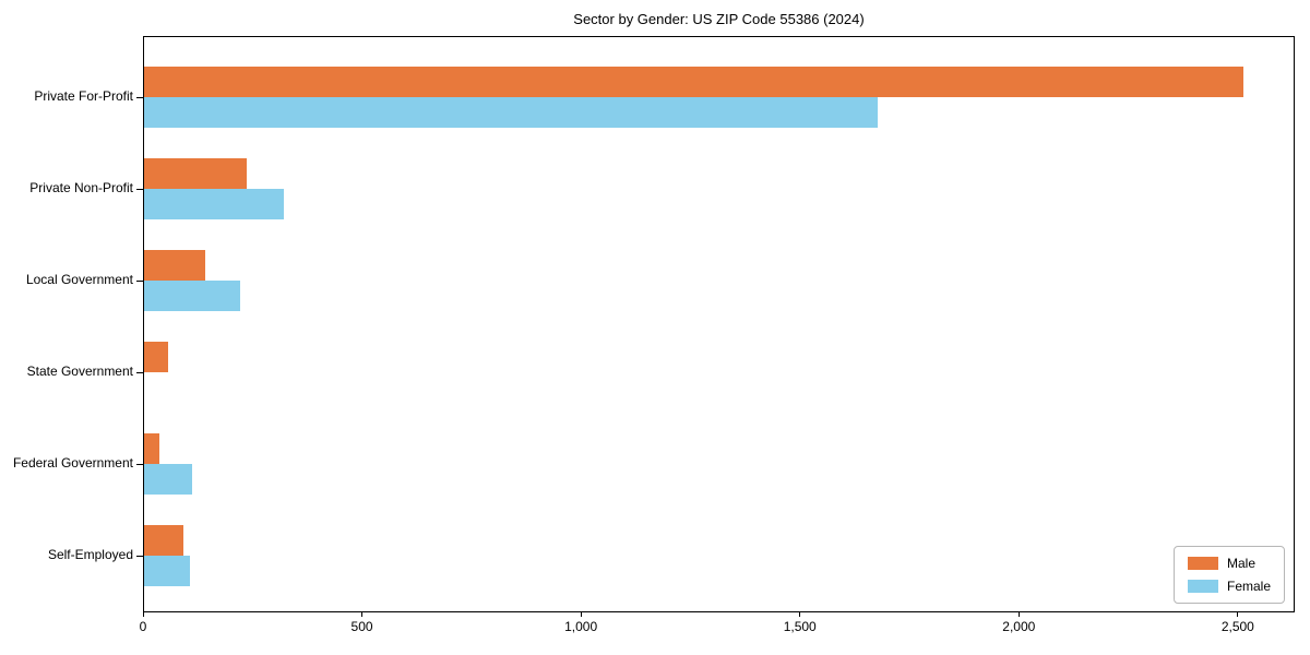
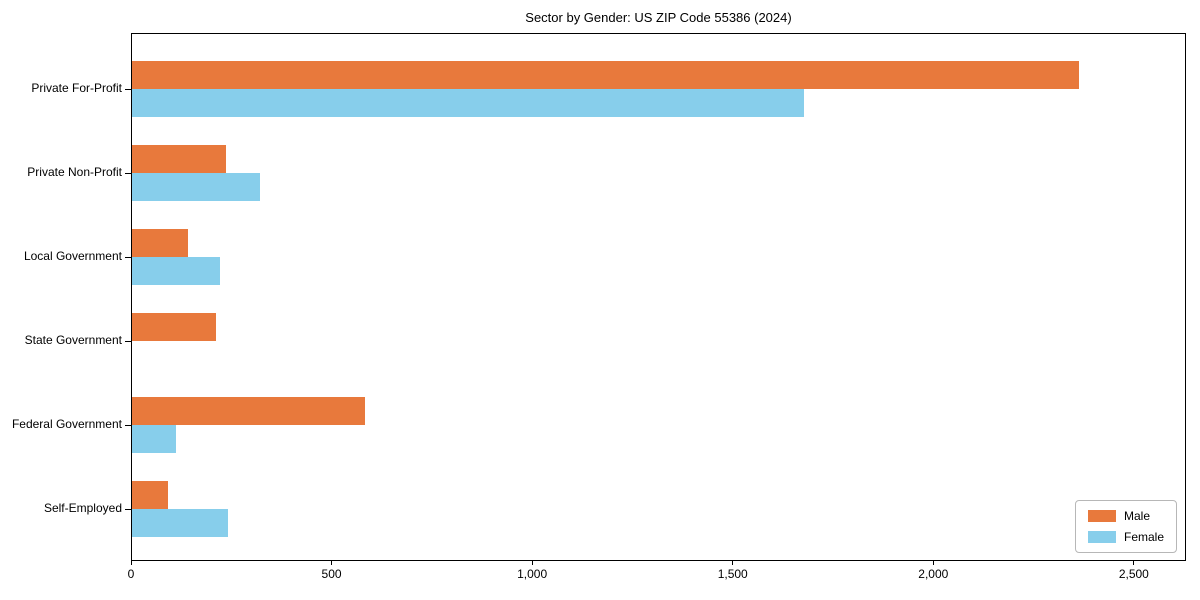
Male/Private For-Profit: 2510 -> 2360
Male/State Government: 60 -> 210
Male/Federal Government: 40 -> 580
Female/Self-Employed: 100 -> 240
